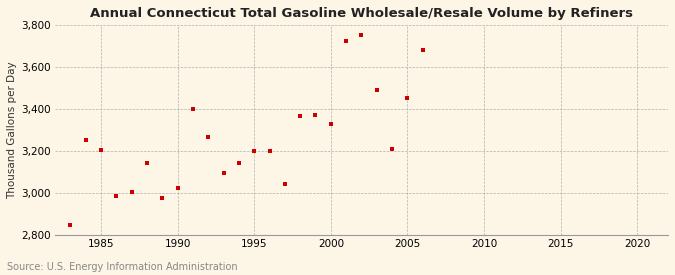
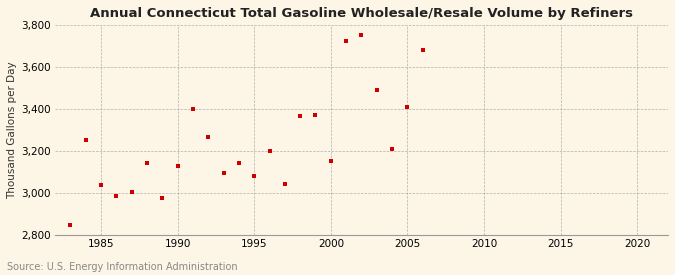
1985: 3,205 -> 3,035
1990: 3,025 -> 3,130
1995: 3,200 -> 3,080
2000: 3,330 -> 3,150
2005: 3,455 -> 3,410
